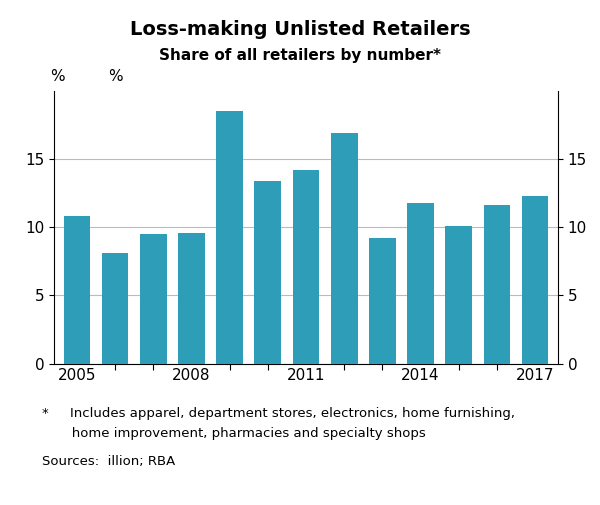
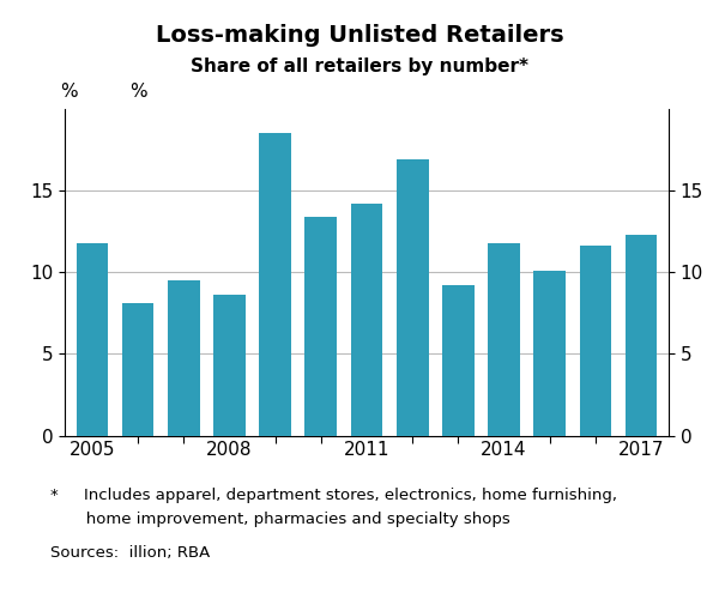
2005: 10.8 -> 11.8
2008: 9.6 -> 8.6
